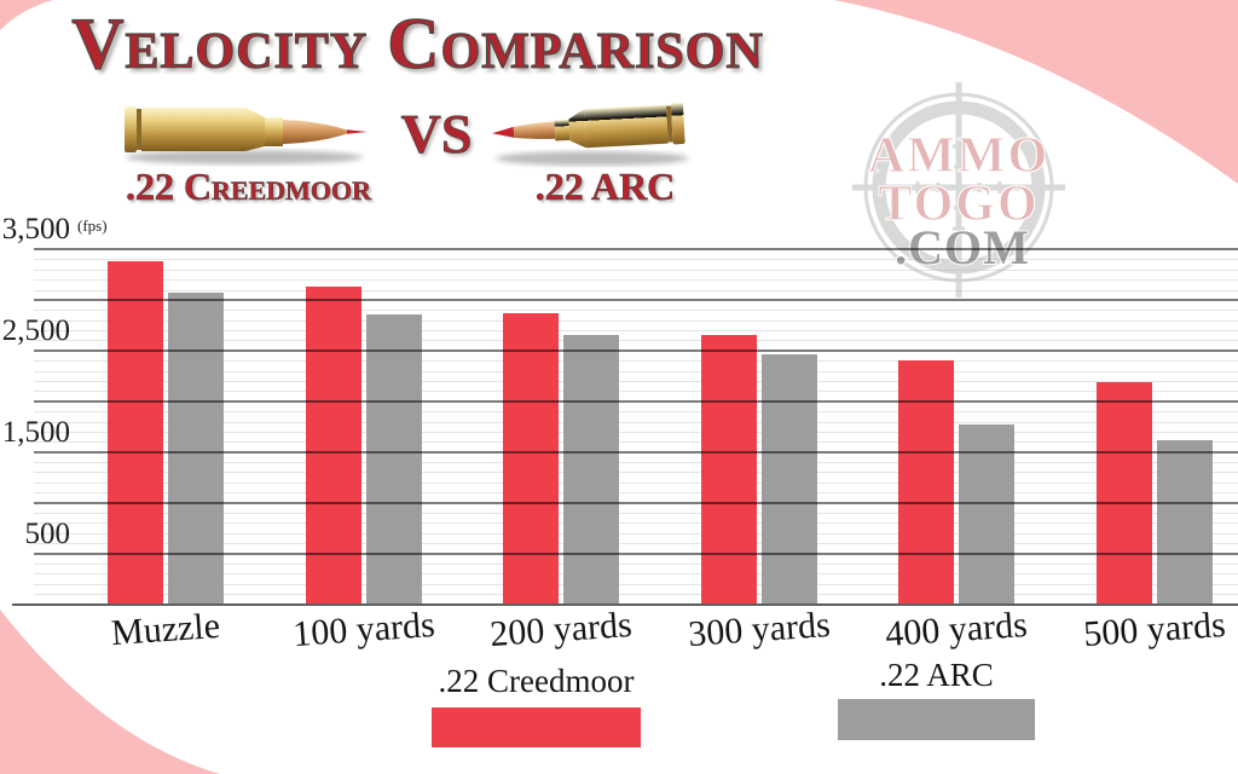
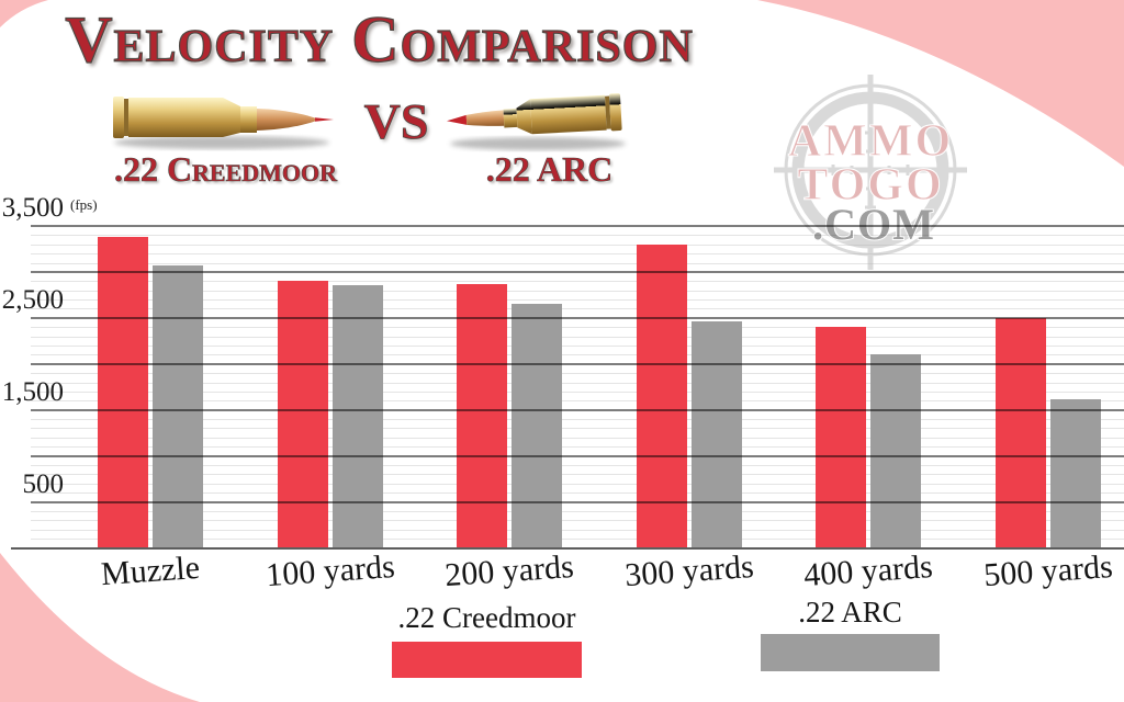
.22 Creedmoor/100 yards: 3100 -> 2900
.22 Creedmoor/300 yards: 2600 -> 3300
.22 ARC/400 yards: 1800 -> 2100
.22 Creedmoor/500 yards: 2200 -> 2500
